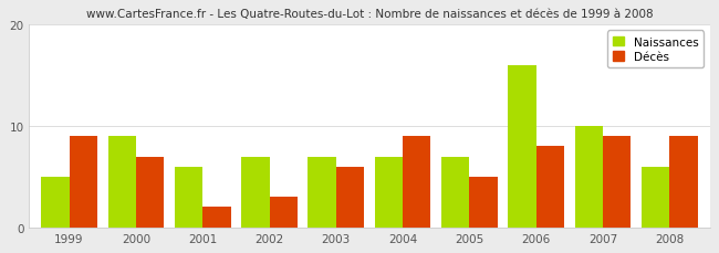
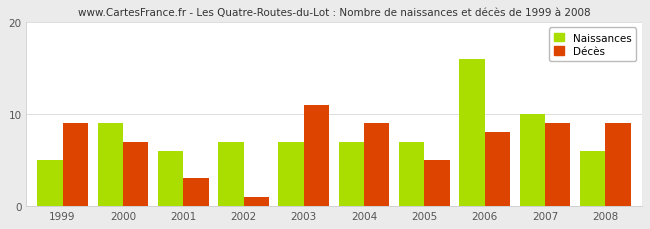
Décès/2001: 2 -> 3
Décès/2002: 3 -> 1
Décès/2003: 6 -> 11
